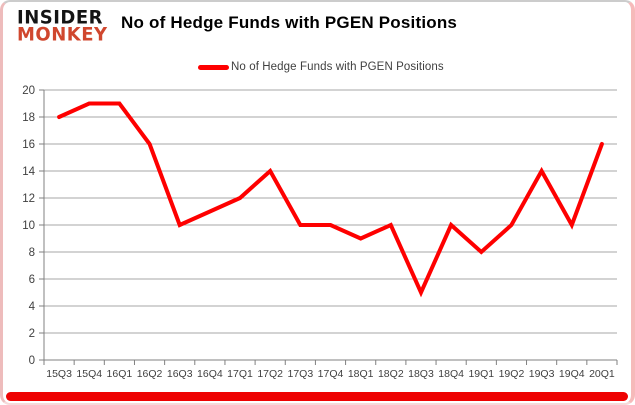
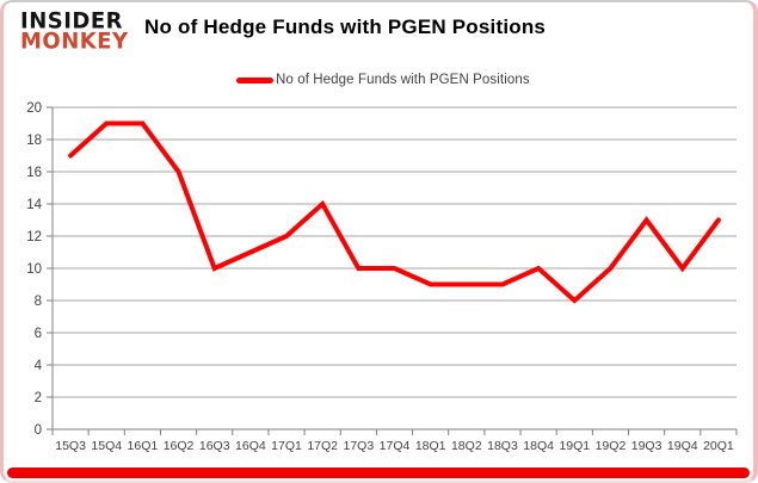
15Q3: 18 -> 17
18Q2: 10 -> 9
18Q3: 5 -> 9
19Q3: 14 -> 13
20Q1: 16 -> 13
